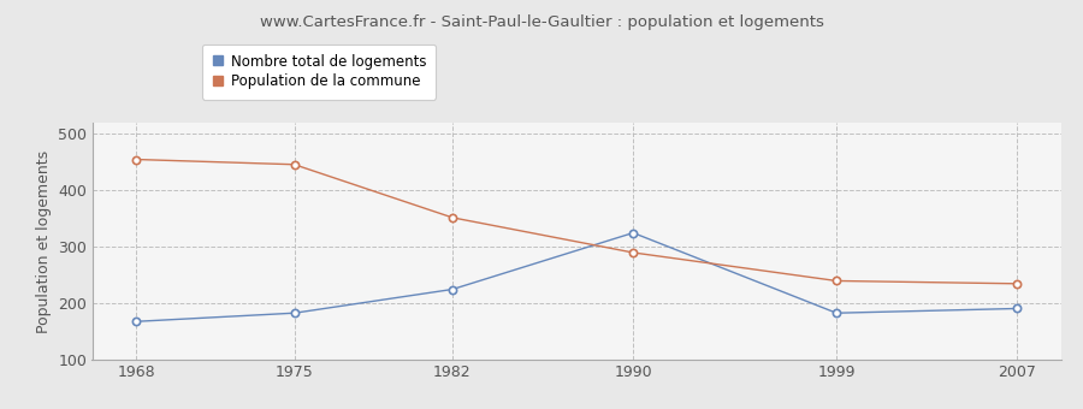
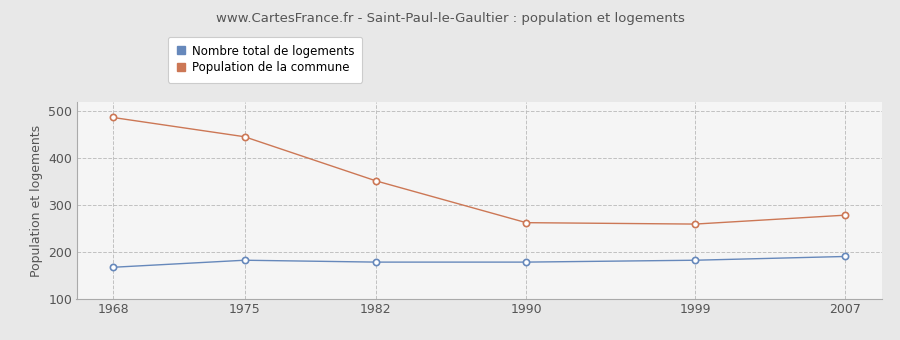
Population de la commune/1968: 455 -> 487
Nombre total de logements/1982: 225 -> 179
Nombre total de logements/1990: 325 -> 179
Population de la commune/1990: 290 -> 263
Population de la commune/1999: 240 -> 260
Population de la commune/2007: 235 -> 279
